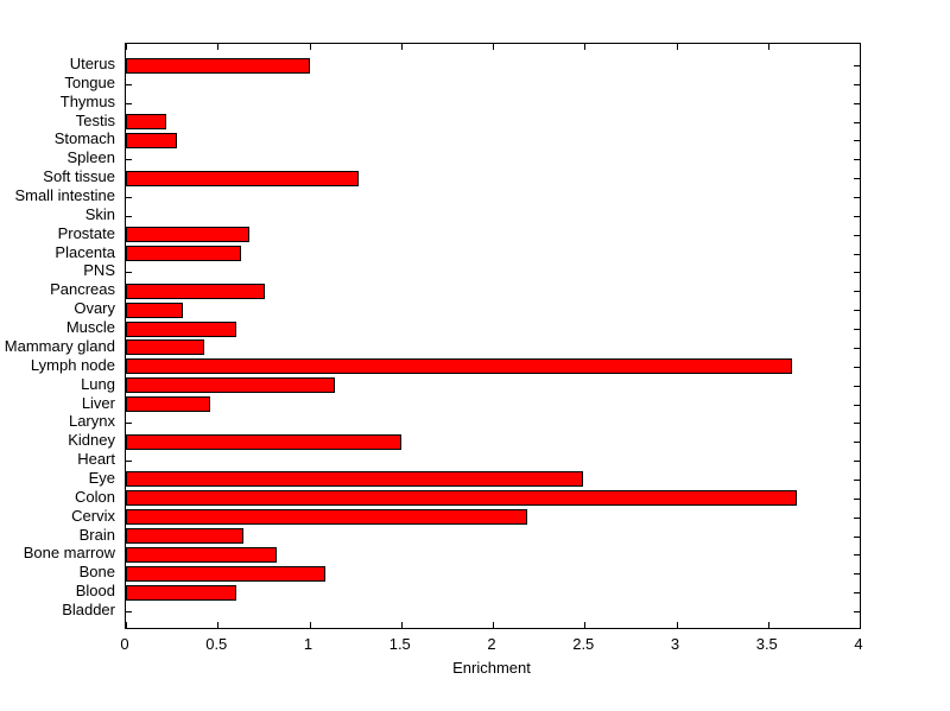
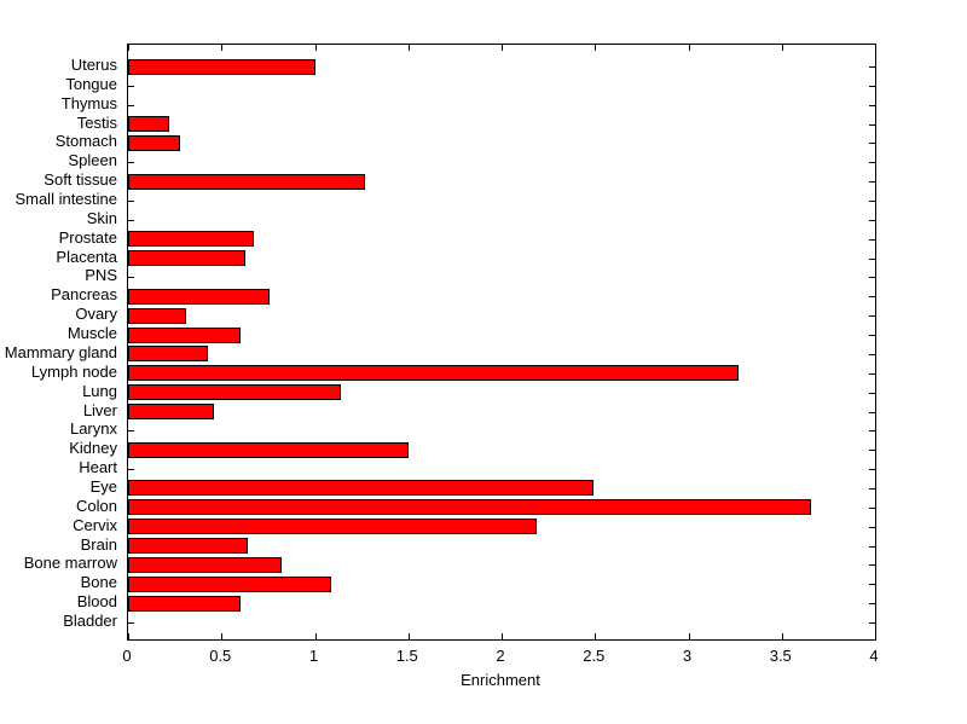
Lymph node: 3.63 -> 3.27
